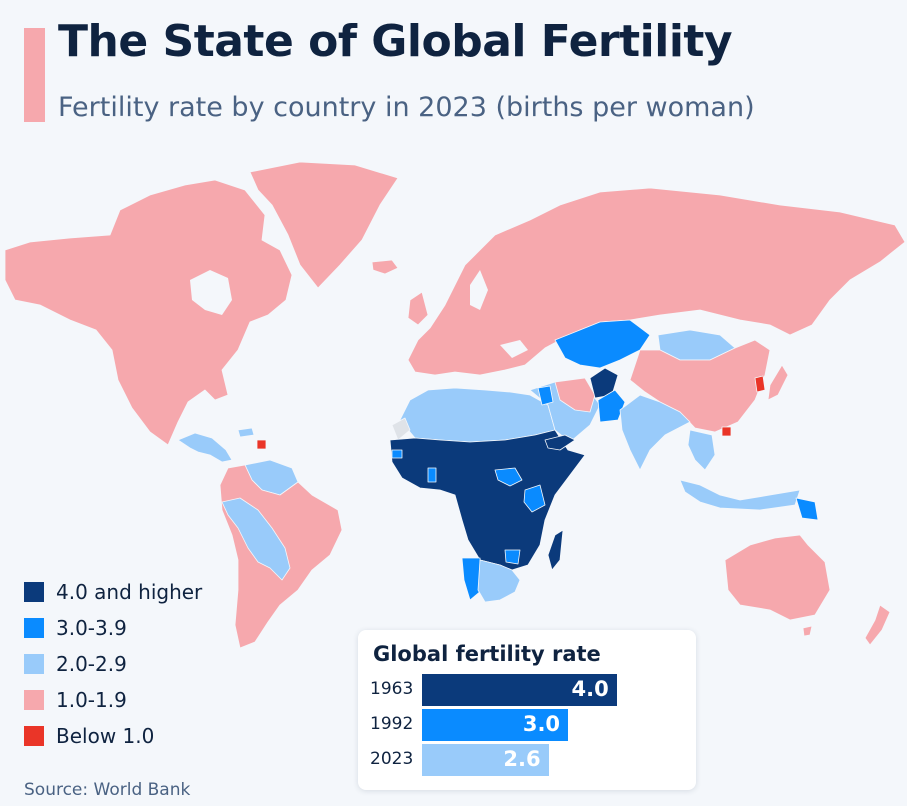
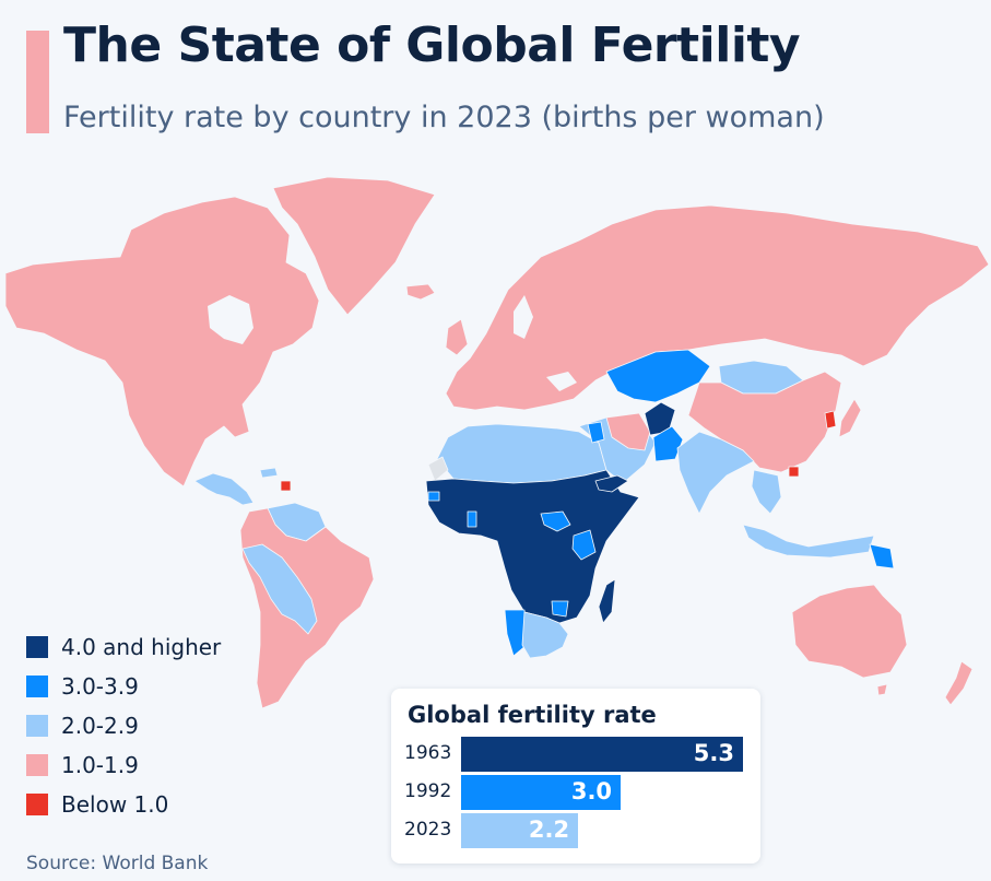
1963: 4.0 -> 5.3
2023: 2.6 -> 2.2
